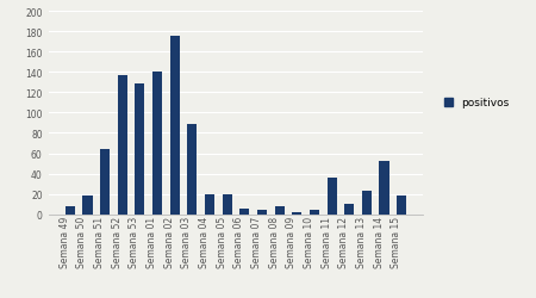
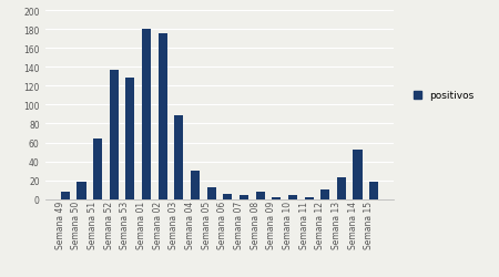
Semana 01: 140 -> 180
Semana 04: 20 -> 30
Semana 05: 20 -> 13
Semana 11: 36 -> 2
